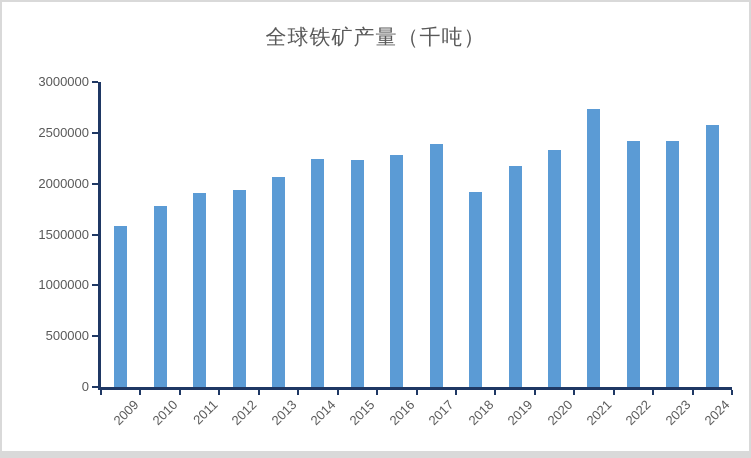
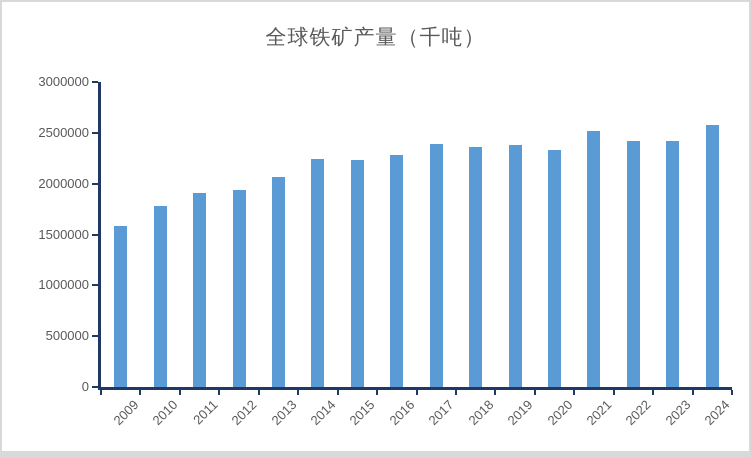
2018: 1920000 -> 2360000
2019: 2170000 -> 2380000
2021: 2730000 -> 2520000
